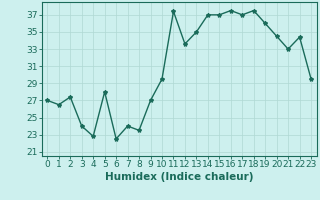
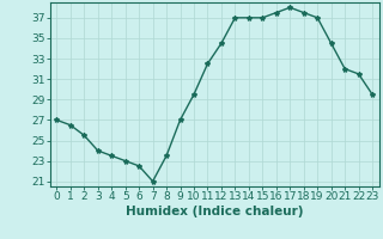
2: 27.4 -> 25.5
4: 22.8 -> 23.5
5: 28.0 -> 23.0
7: 24.0 -> 21.0
11: 37.4 -> 32.5
12: 33.6 -> 34.5
13: 35.0 -> 37.0
17: 37.0 -> 38.0
19: 36.0 -> 37.0
21: 33.0 -> 32.0
22: 34.4 -> 31.5
